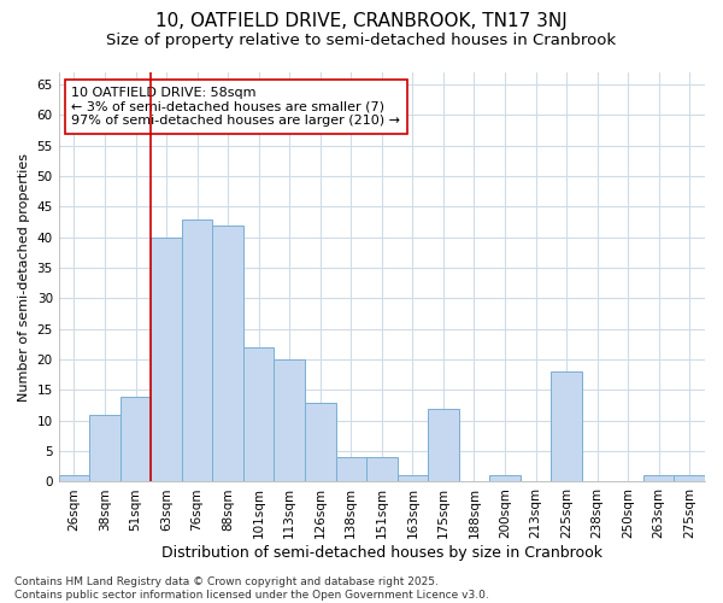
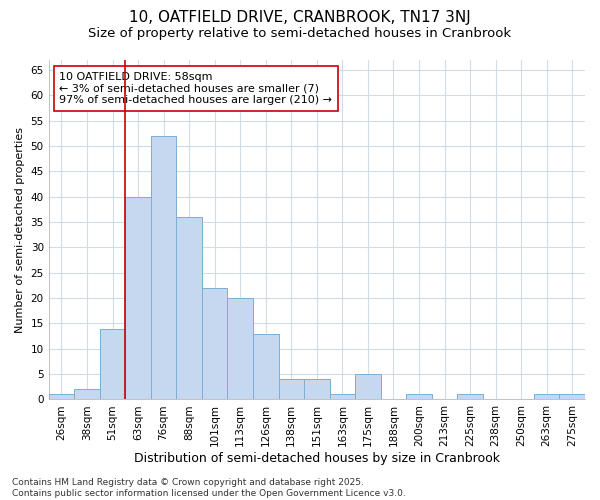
38sqm: 11 -> 2
76sqm: 43 -> 52
88sqm: 42 -> 36
175sqm: 12 -> 5
225sqm: 18 -> 1
